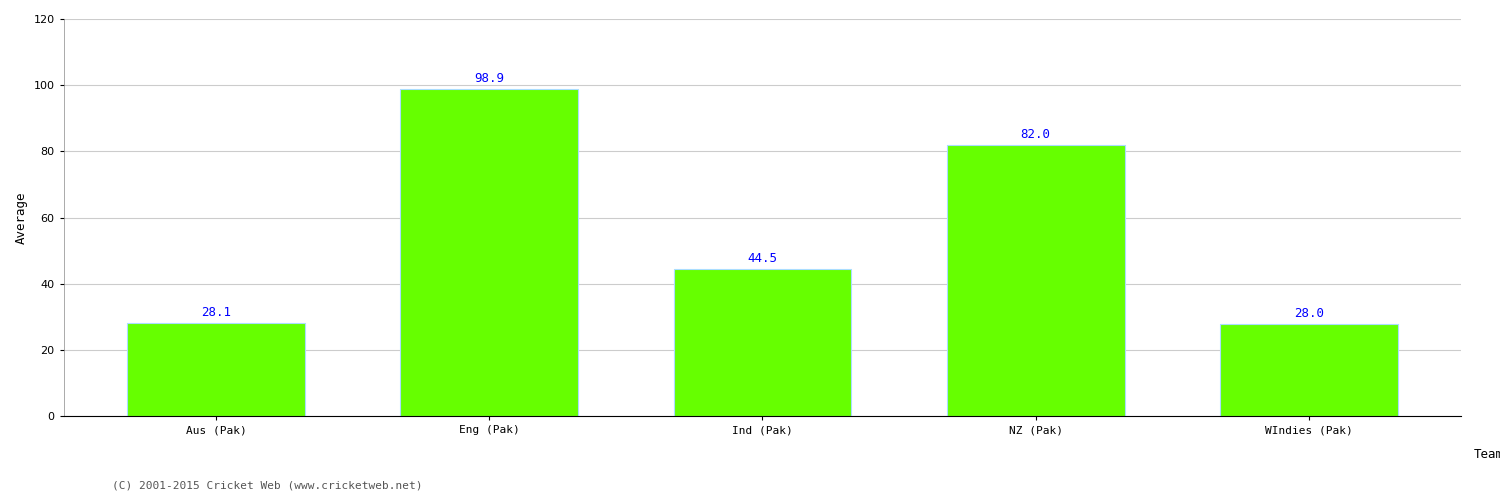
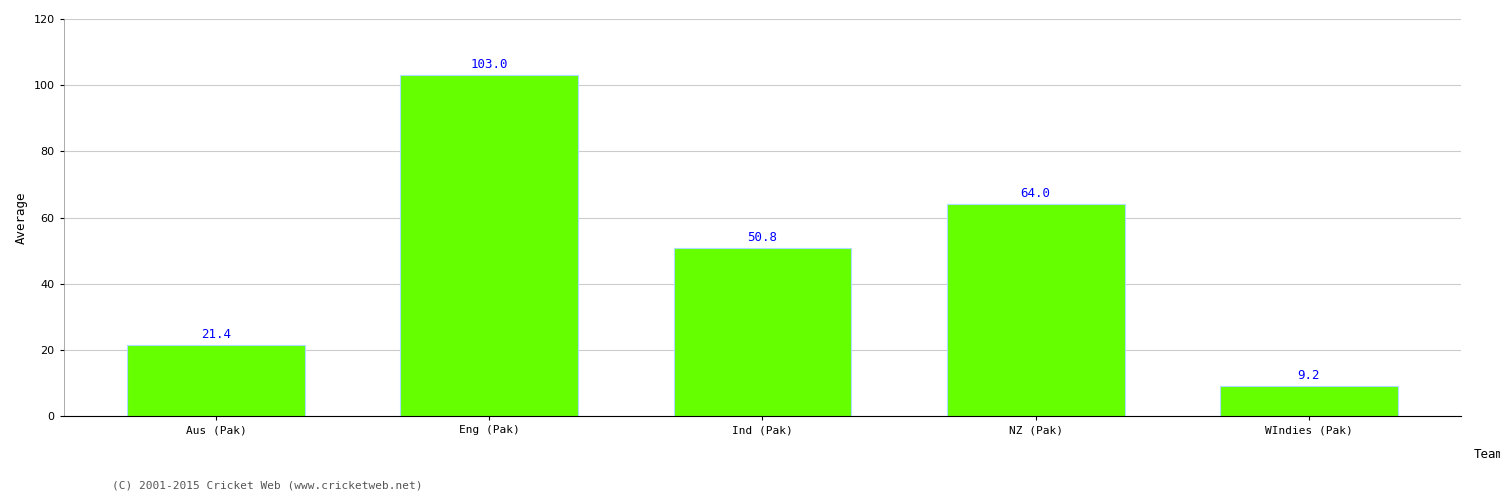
Aus (Pak): 28.1 -> 21.4
Eng (Pak): 98.9 -> 103.0
Ind (Pak): 44.5 -> 50.8
NZ (Pak): 82.0 -> 64.0
WIndies (Pak): 28.0 -> 9.2
